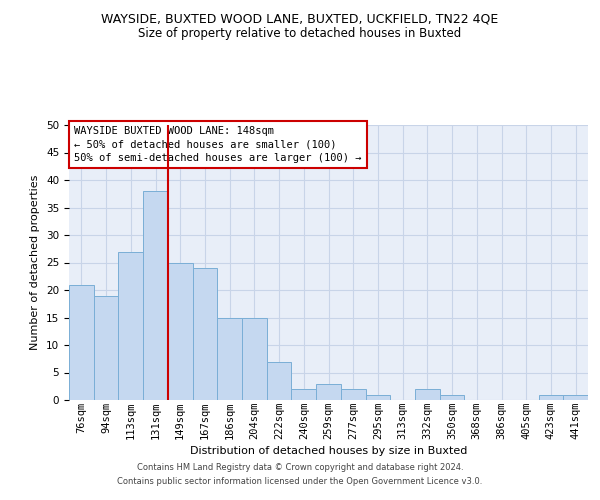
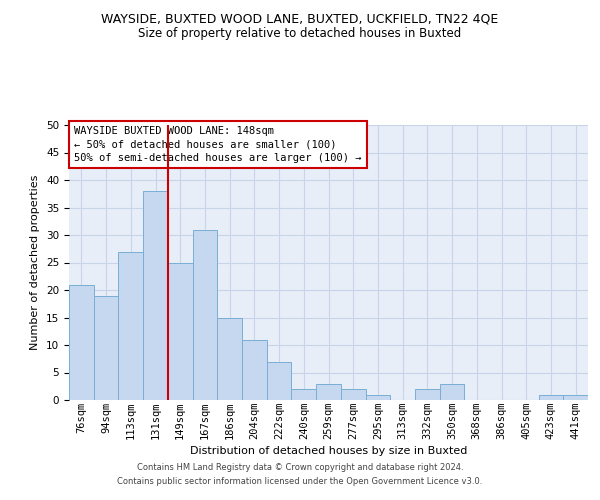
167sqm: 24 -> 31
204sqm: 15 -> 11
350sqm: 1 -> 3
